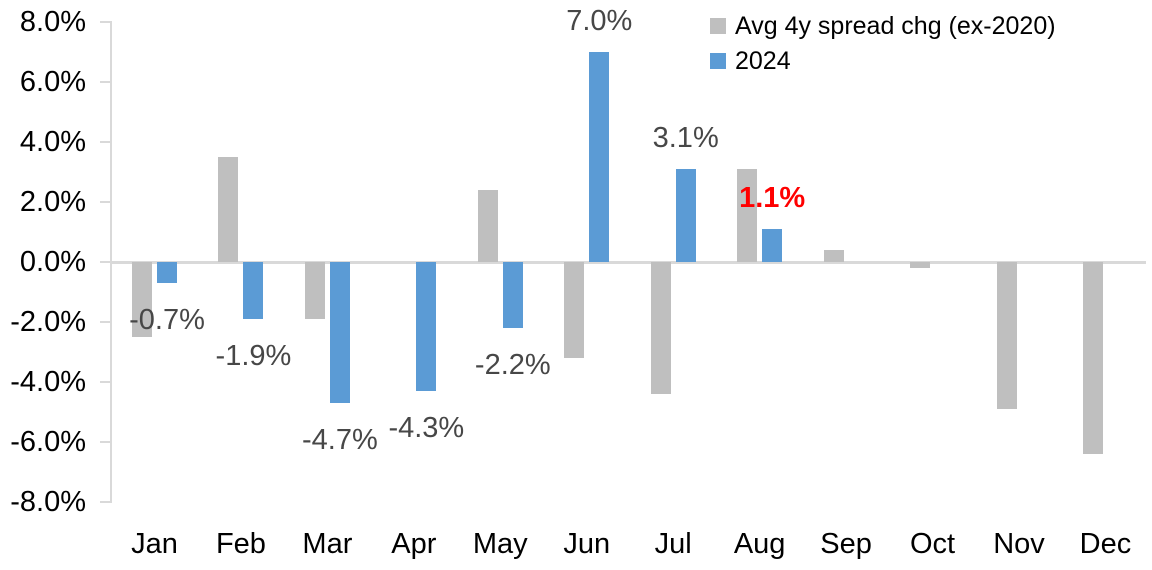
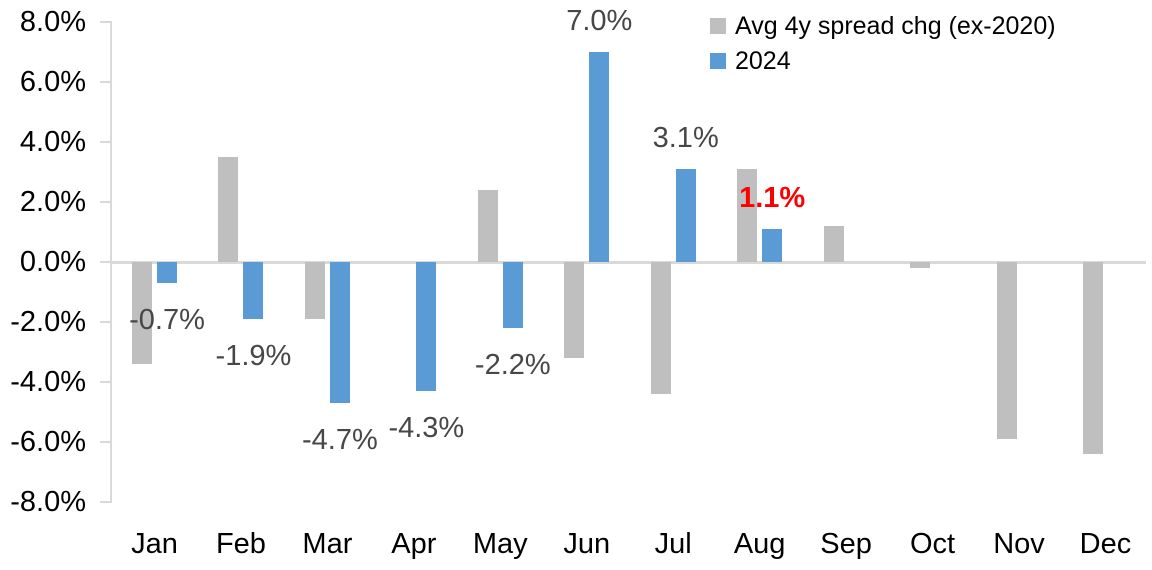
Avg 4y spread chg (ex-2020)/Jan: -2.5% -> -3.4%
Avg 4y spread chg (ex-2020)/Sep: 0.4% -> 1.2%
Avg 4y spread chg (ex-2020)/Nov: -4.9% -> -5.9%
